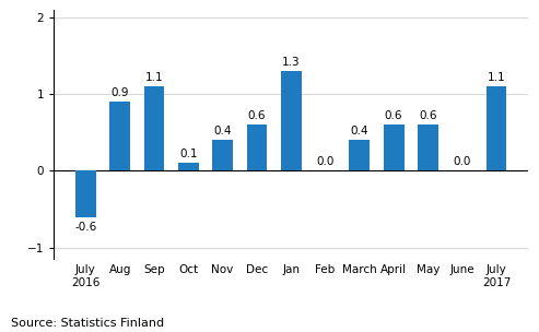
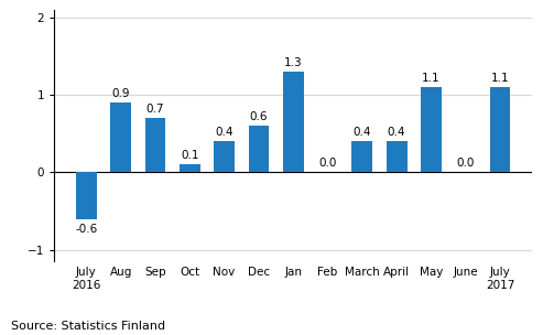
Sep: 1.1 -> 0.7
April: 0.6 -> 0.4
May: 0.6 -> 1.1
